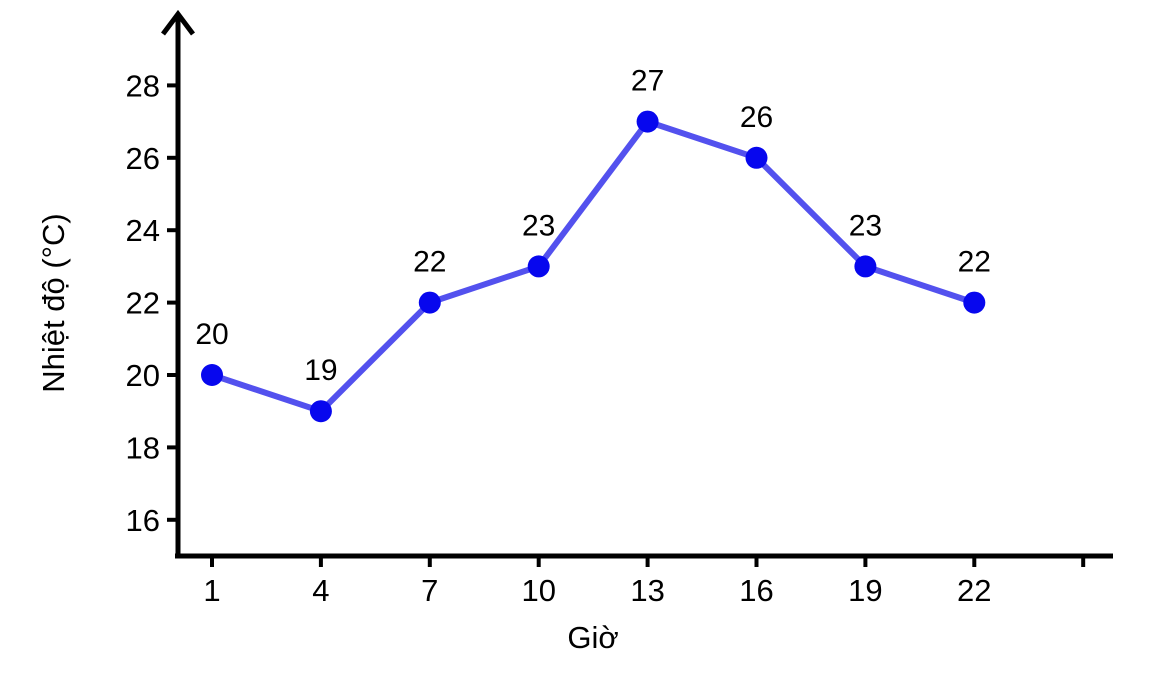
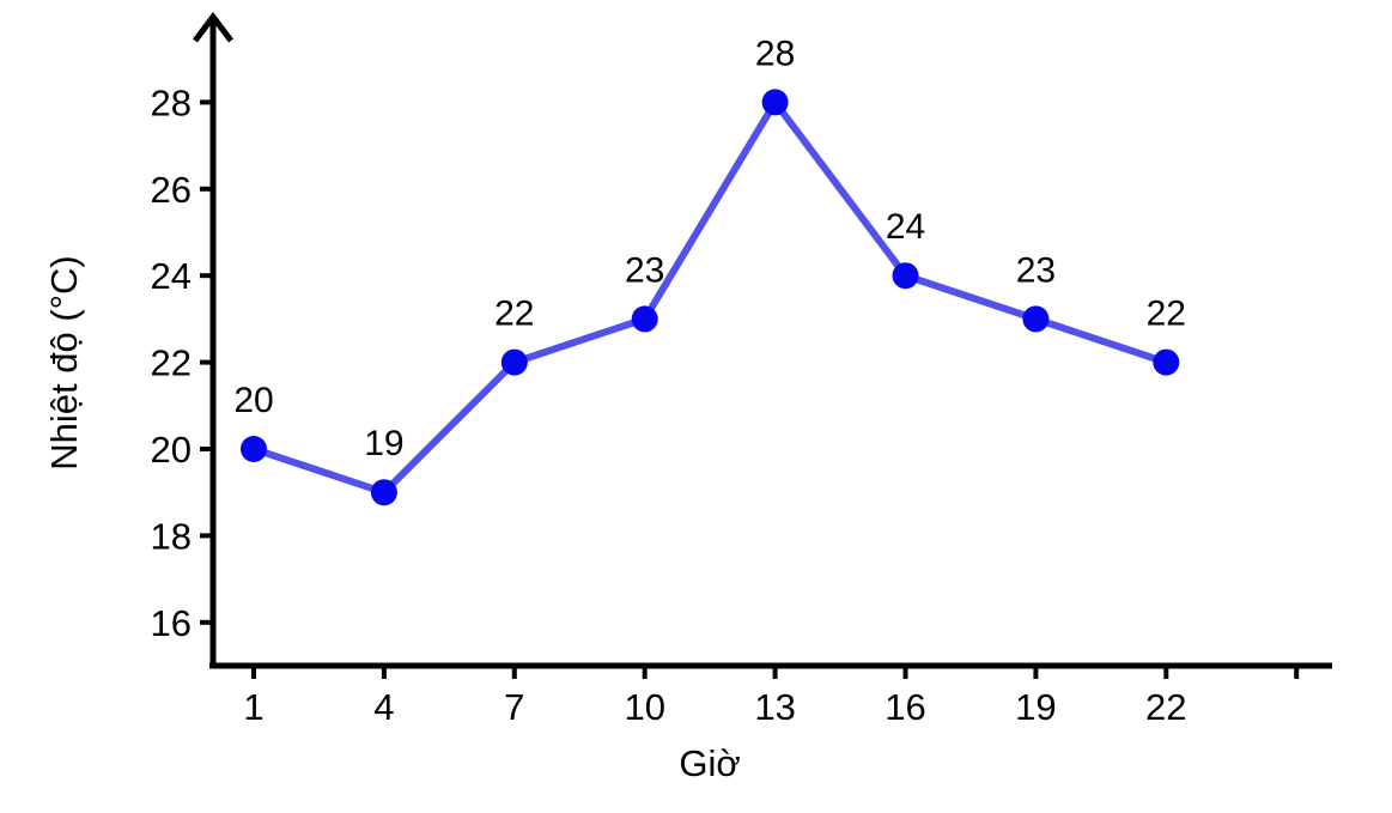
13: 27 -> 28
16: 26 -> 24
